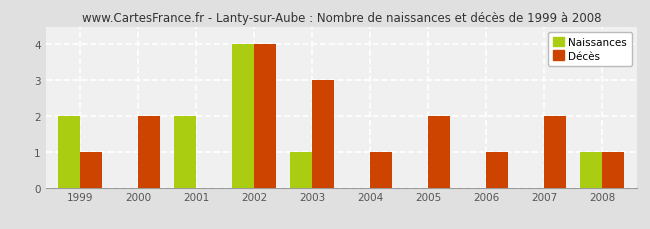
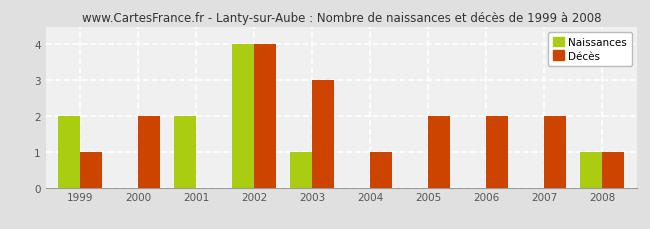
Décès/2006: 1 -> 2
